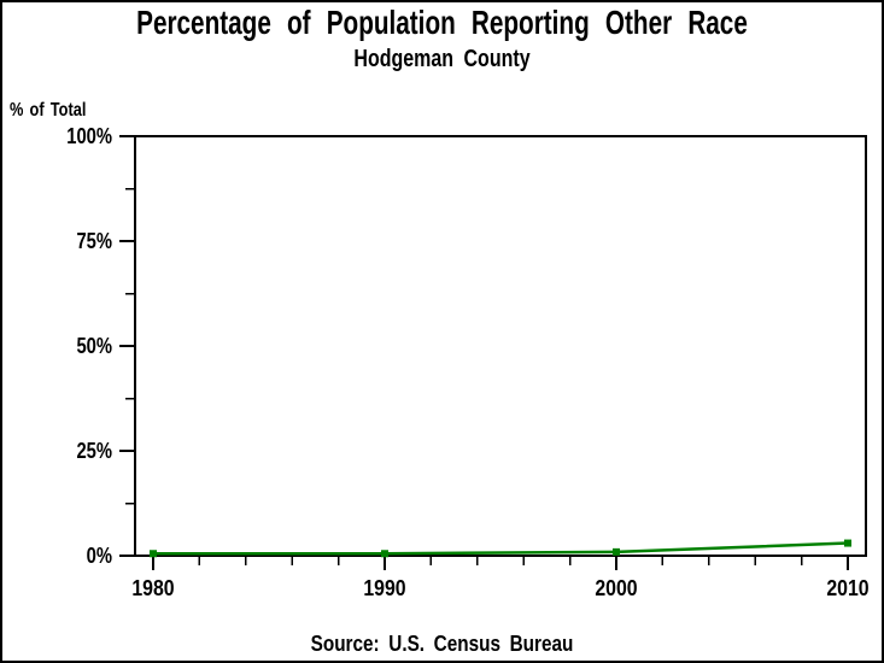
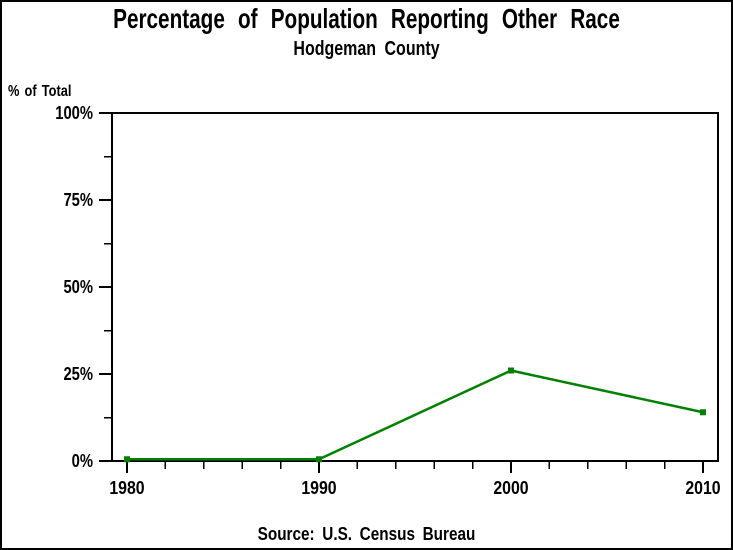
2000: 1% -> 26%
2010: 3% -> 14%
